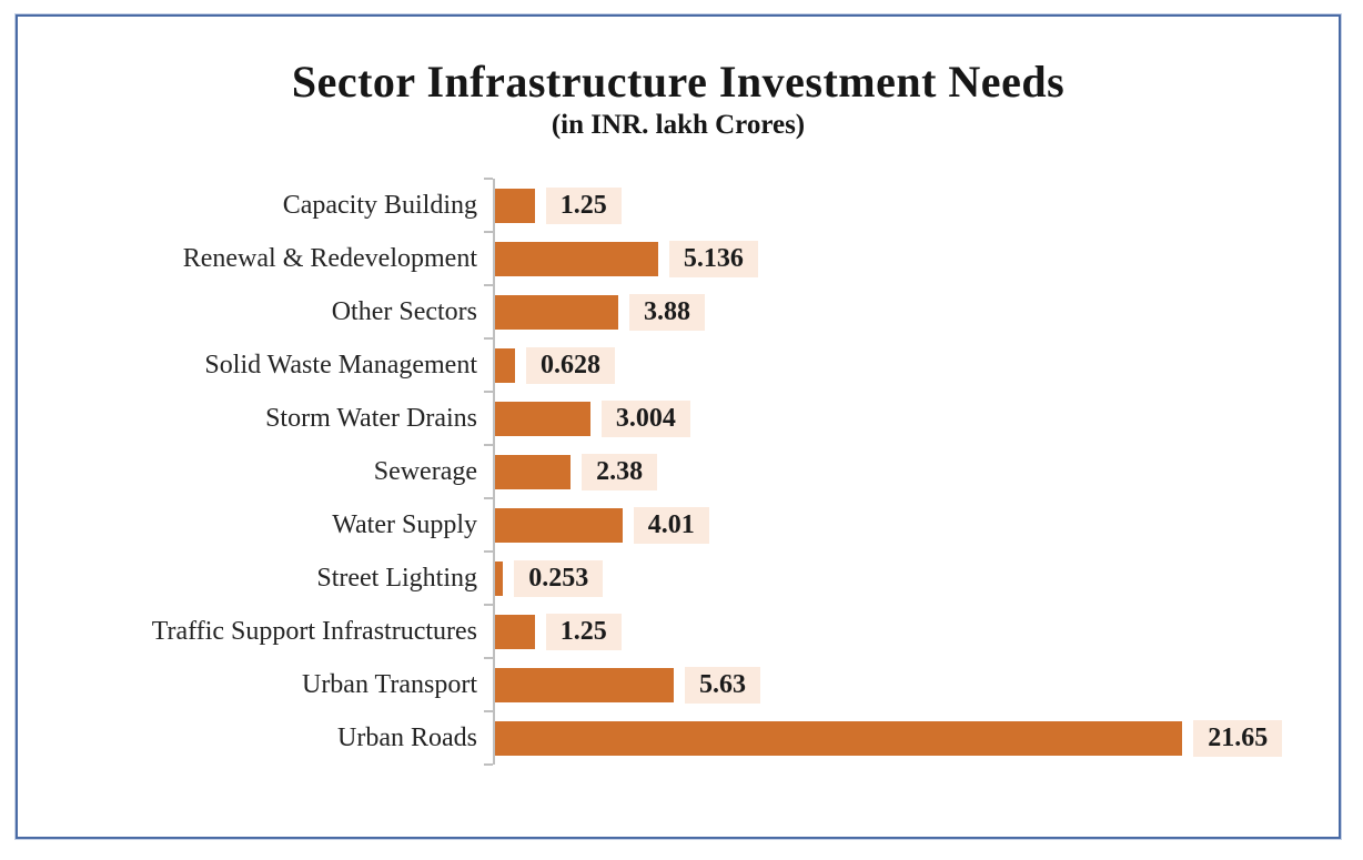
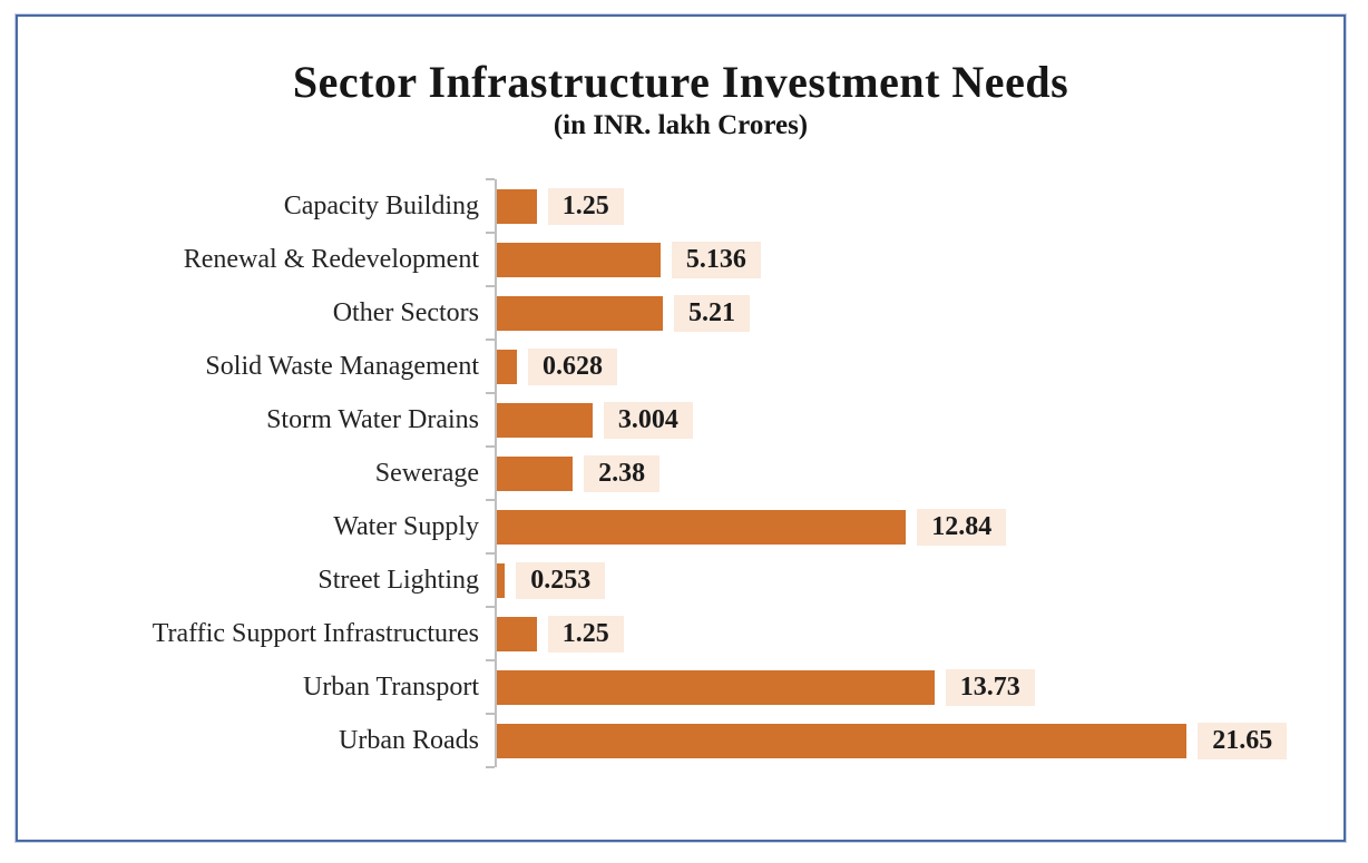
Other Sectors: 3.88 -> 5.21
Water Supply: 4.01 -> 12.84
Urban Transport: 5.63 -> 13.73
